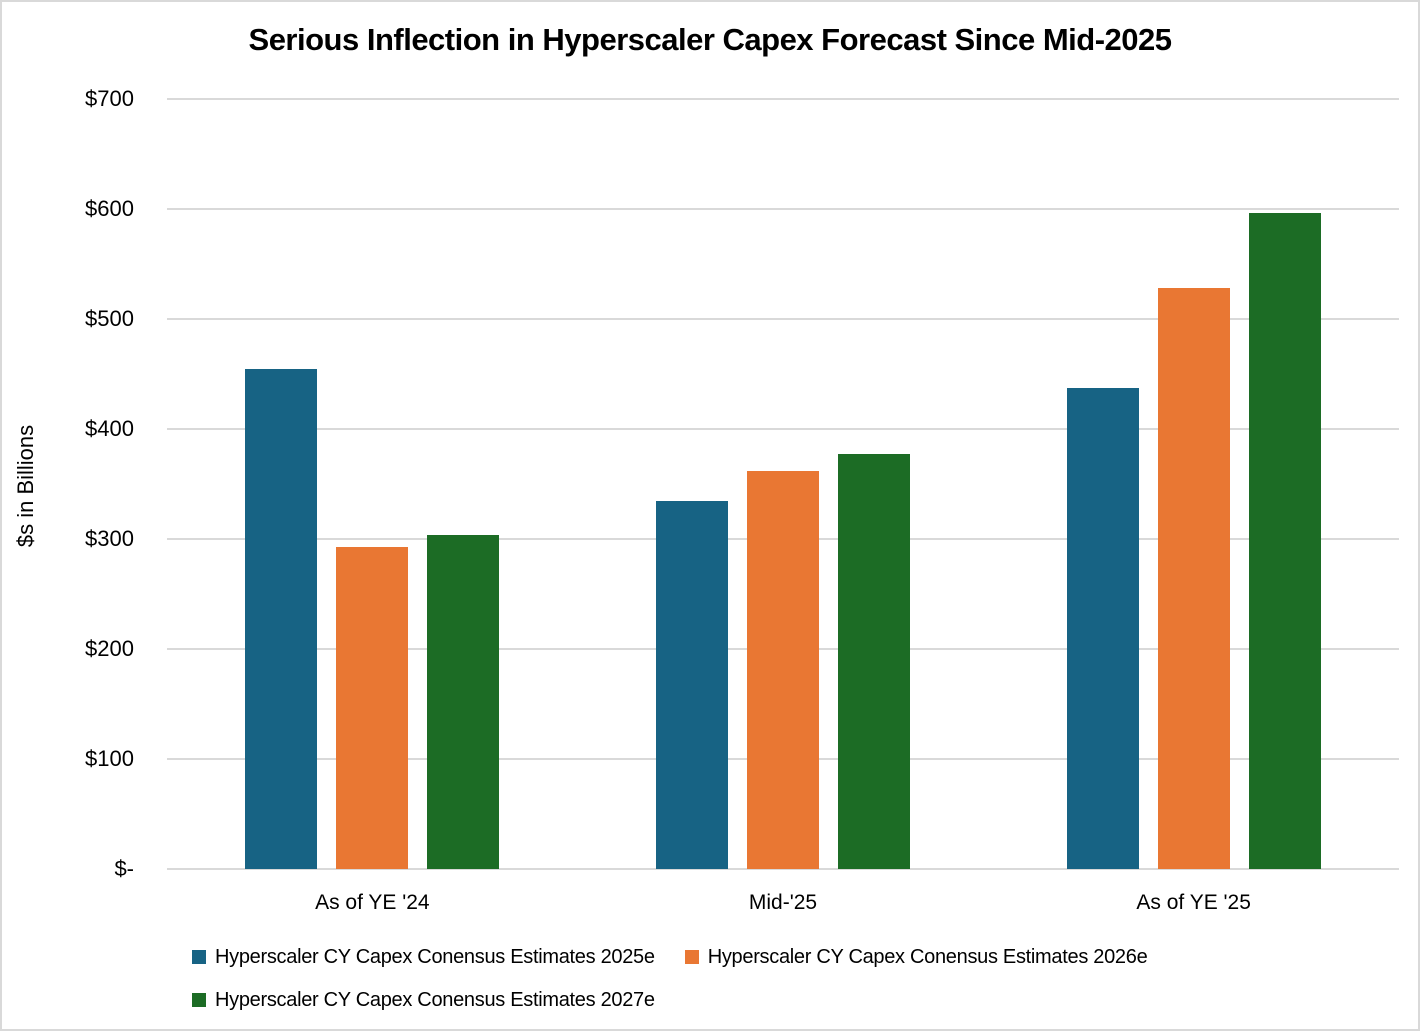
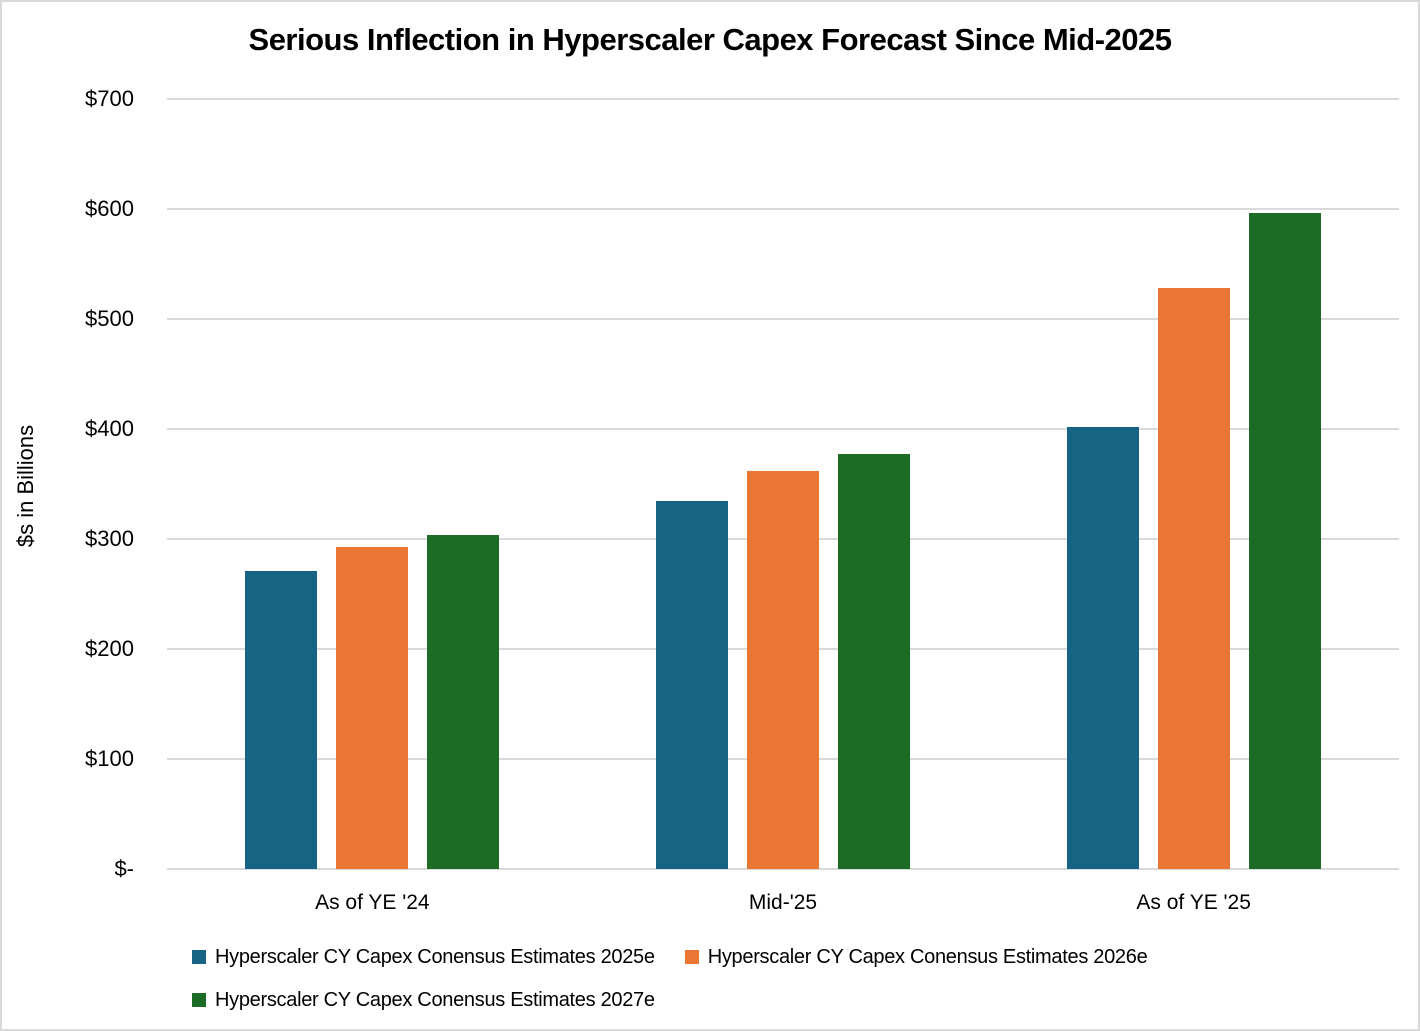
Hyperscaler CY Capex Conensus Estimates 2025e/As of YE '24: $455 -> $271
Hyperscaler CY Capex Conensus Estimates 2025e/As of YE '25: $437 -> $402
